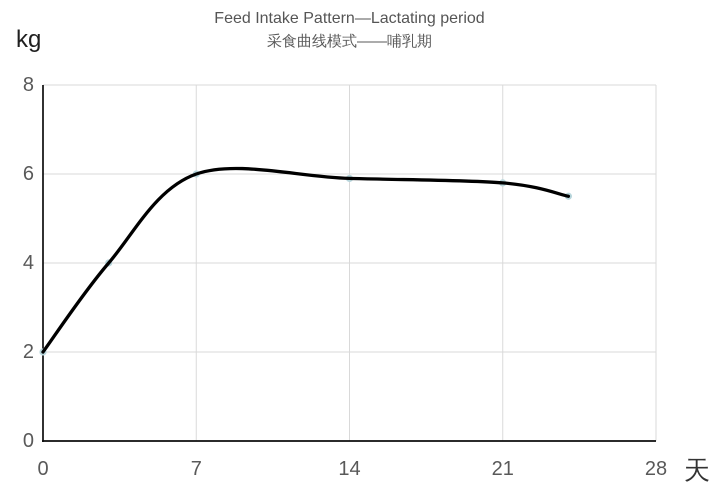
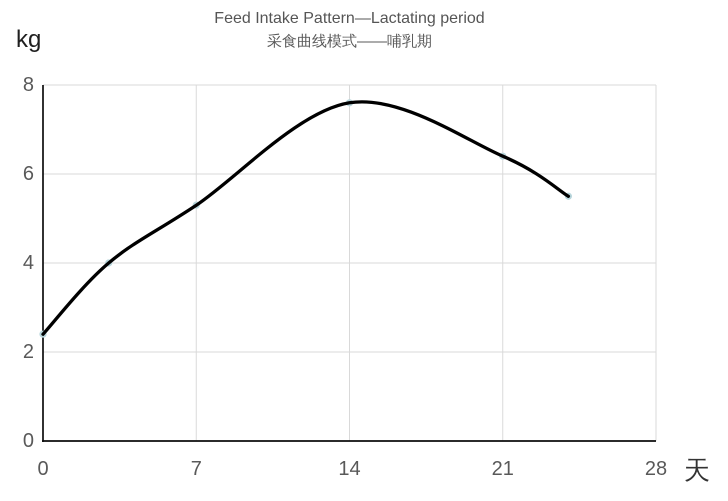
0: 2.0 -> 2.4
7: 6.0 -> 5.3
14: 5.9 -> 7.6
21: 5.8 -> 6.4
